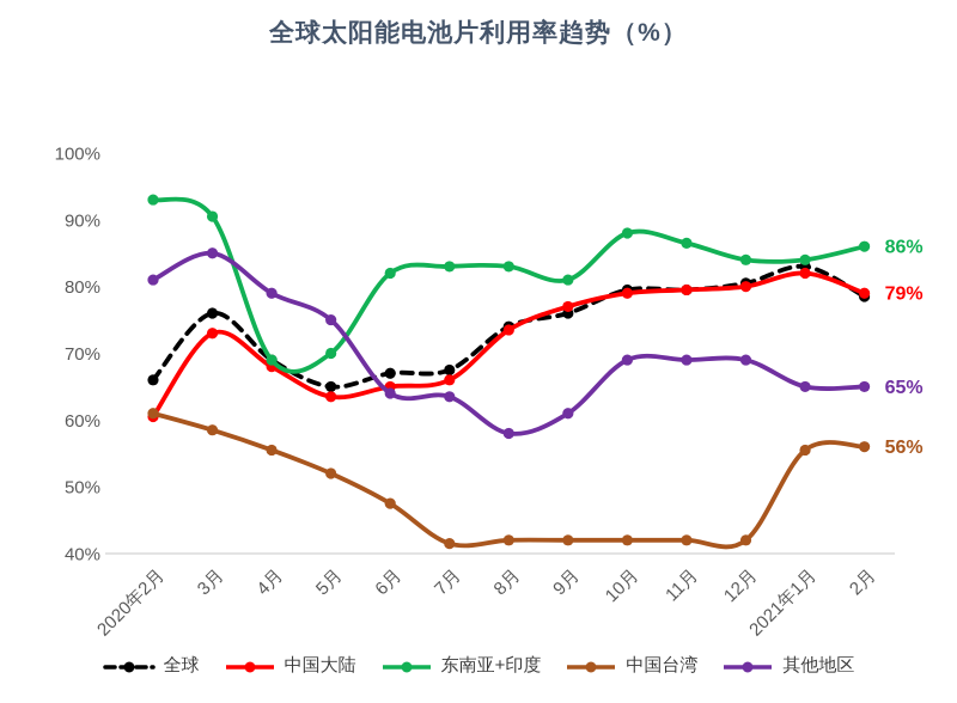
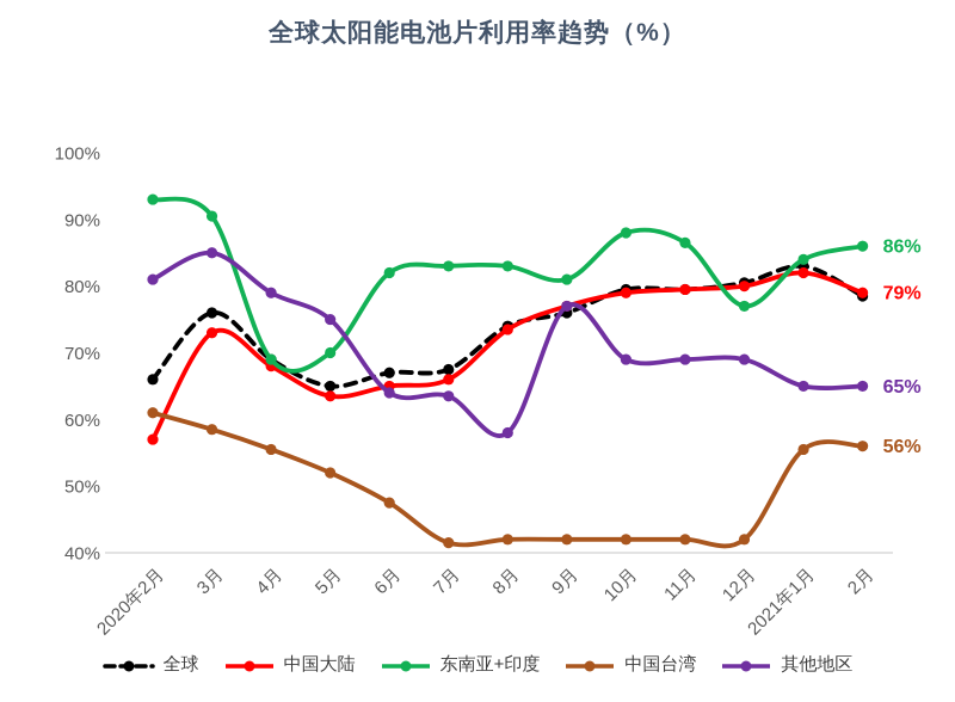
中国大陆/2020年2月: 60% -> 57%
其他地区/9月: 61% -> 77%
东南亚+印度/12月: 84% -> 77%
